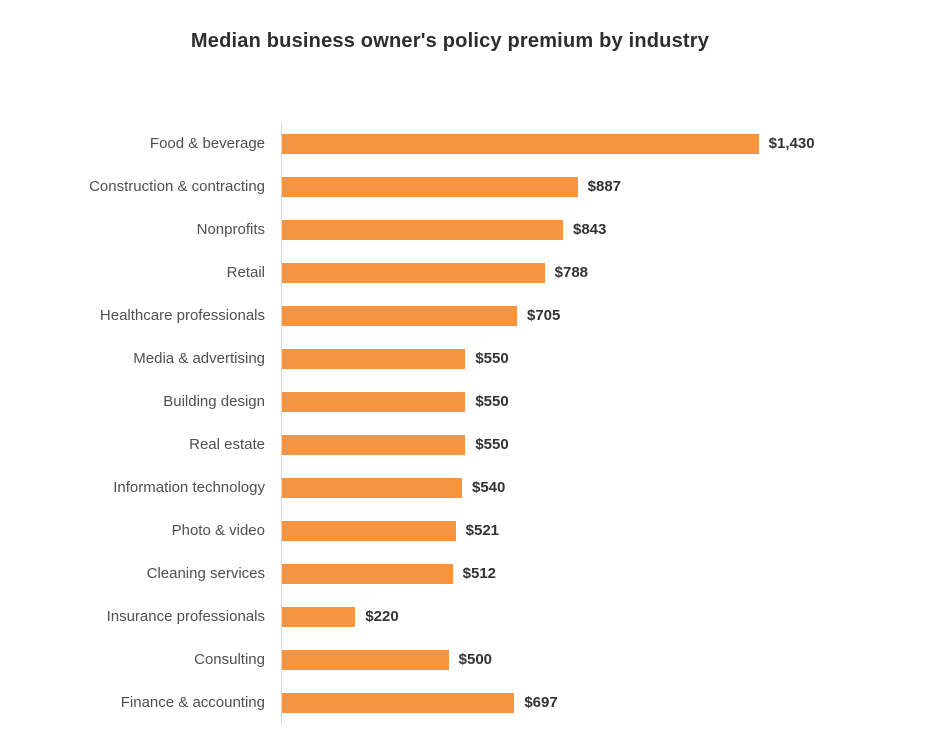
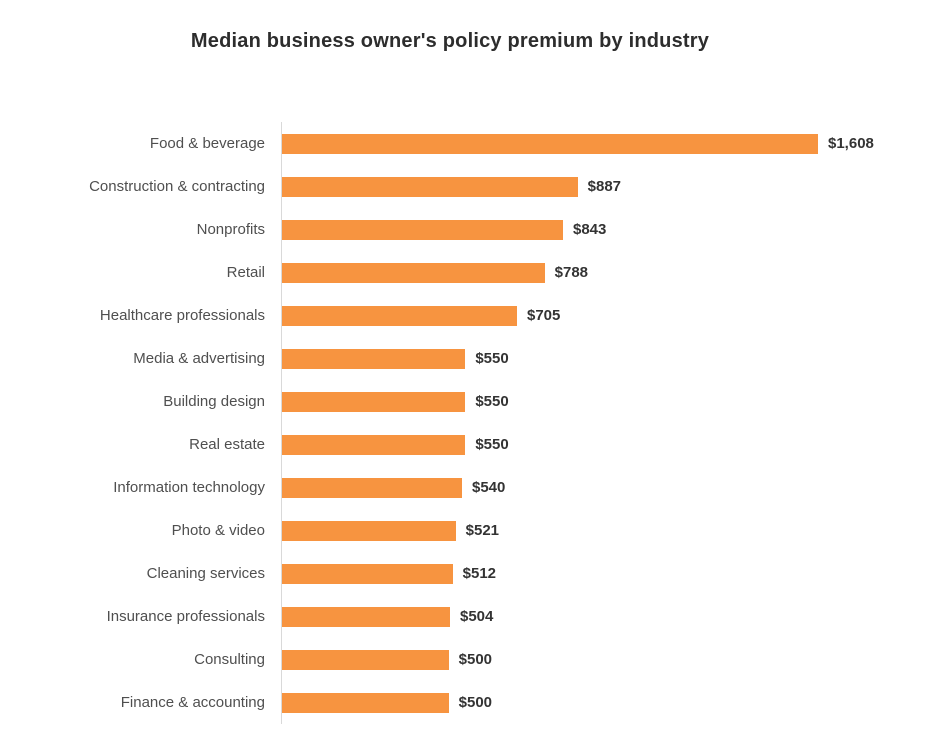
Food & beverage: $1,430 -> $1,608
Insurance professionals: $220 -> $504
Finance & accounting: $697 -> $500
